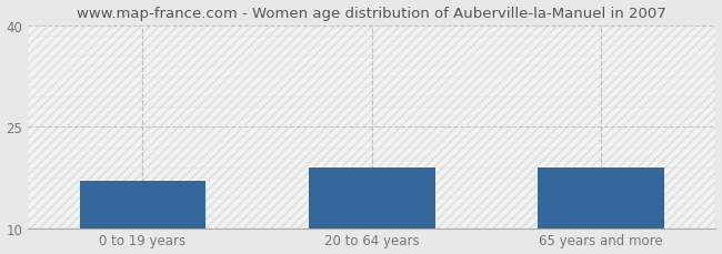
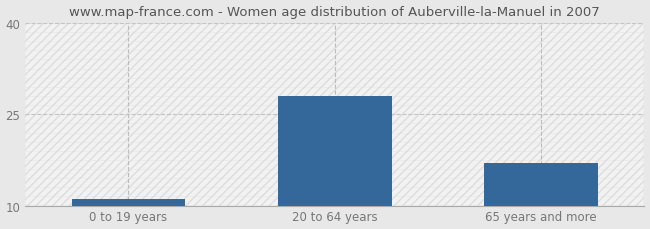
0 to 19 years: 17 -> 11
20 to 64 years: 19 -> 28
65 years and more: 19 -> 17
